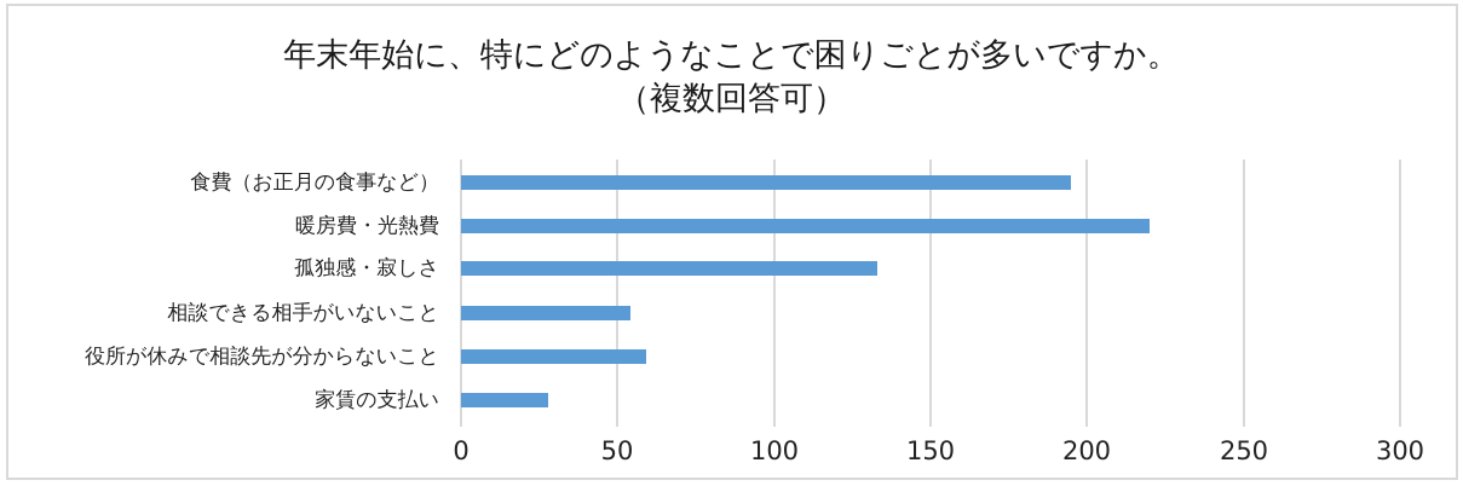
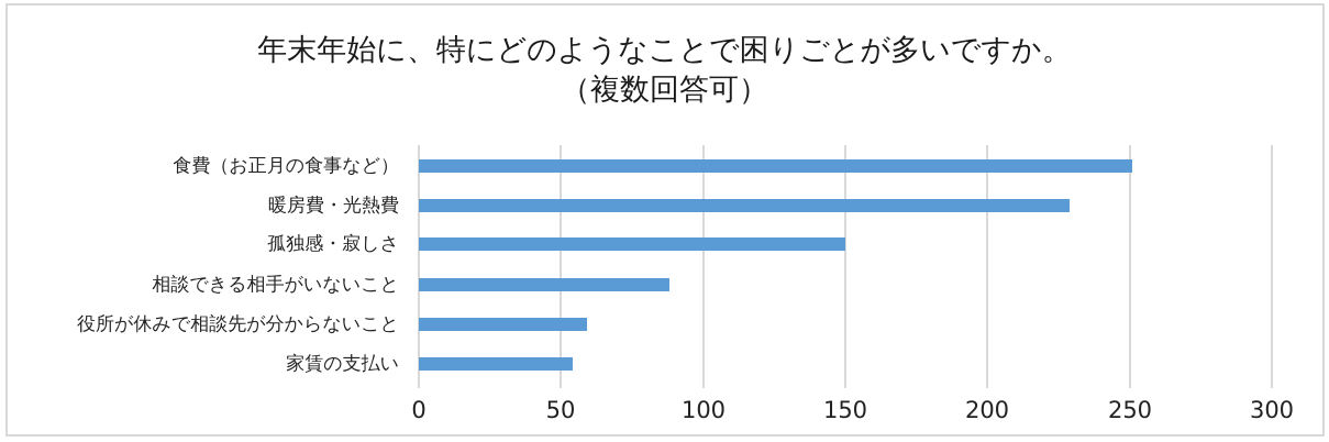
食費（お正月の食事など）: 195 -> 251
暖房費・光熱費: 220 -> 229
孤独感・寂しさ: 133 -> 150
相談できる相手がいないこと: 54 -> 88
家賃の支払い: 28 -> 54
